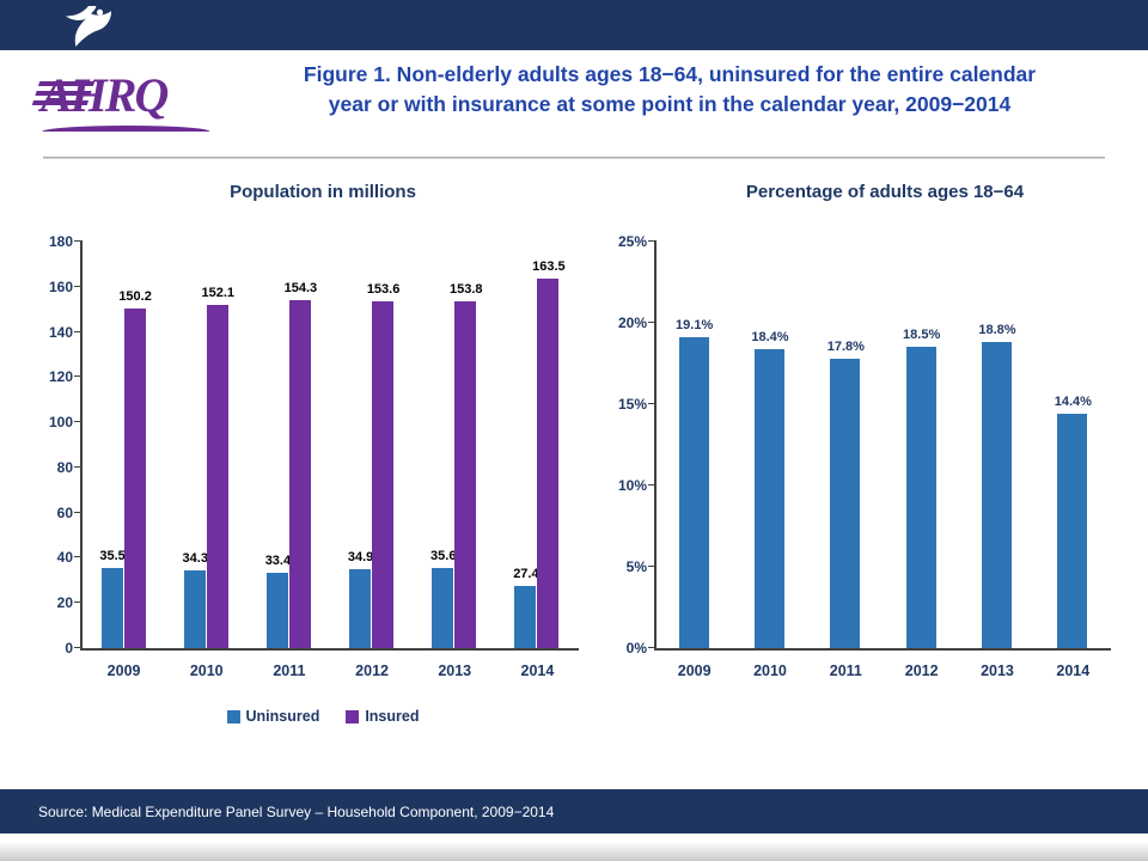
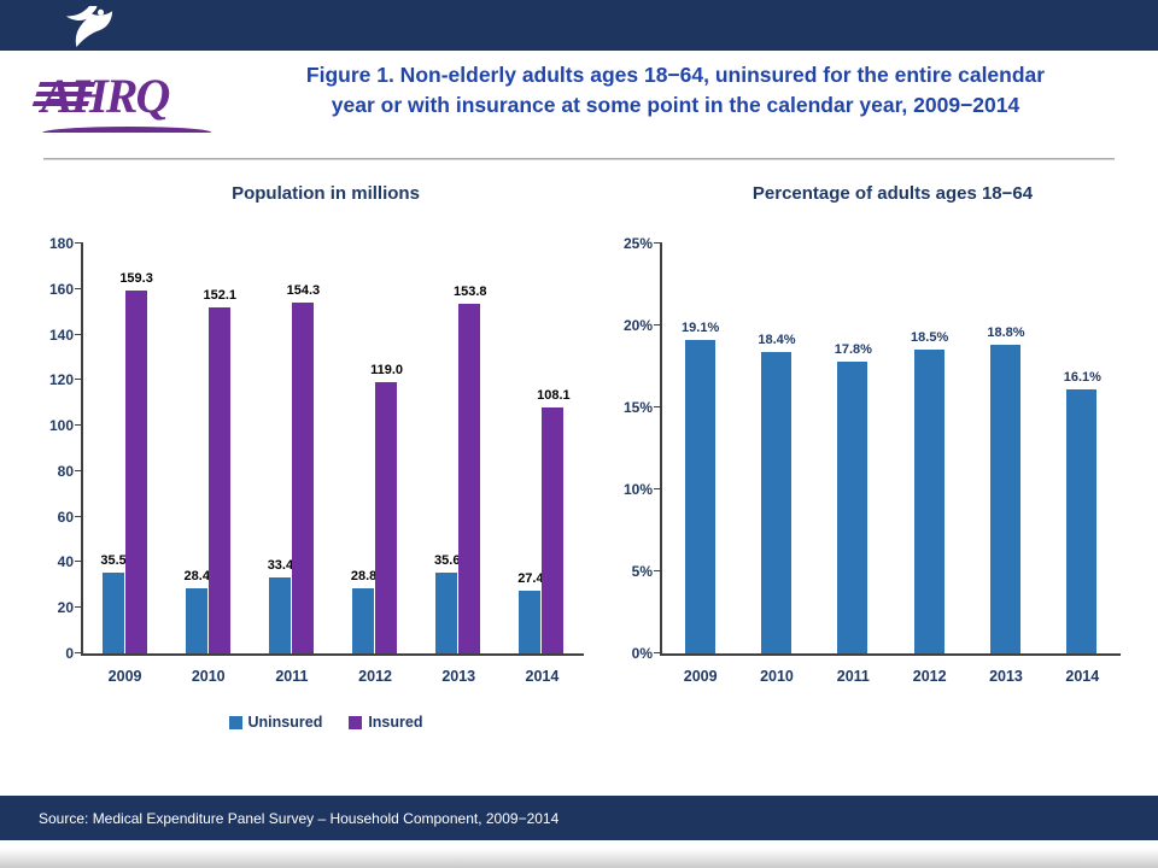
Population in millions/Insured/2009: 150.2 -> 159.3
Population in millions/Uninsured/2010: 34.3 -> 28.4
Population in millions/Uninsured/2012: 34.9 -> 28.8
Population in millions/Insured/2012: 153.6 -> 119.0
Population in millions/Insured/2014: 163.5 -> 108.1
Percentage of adults ages 18−64/2014: 14.4% -> 16.1%
